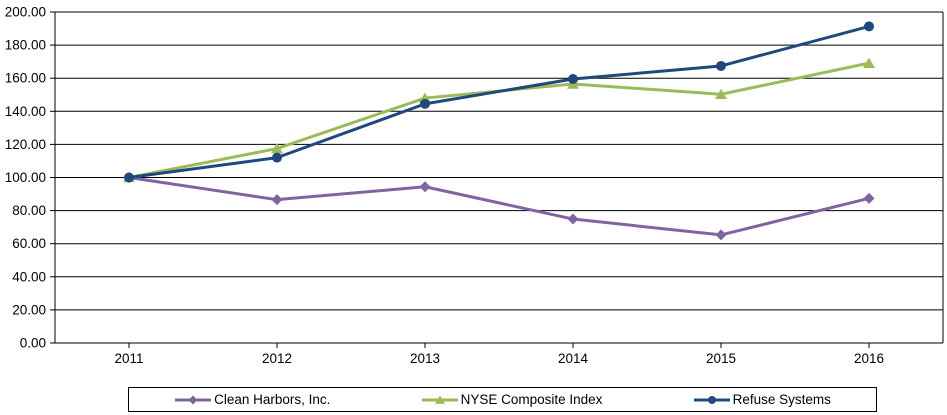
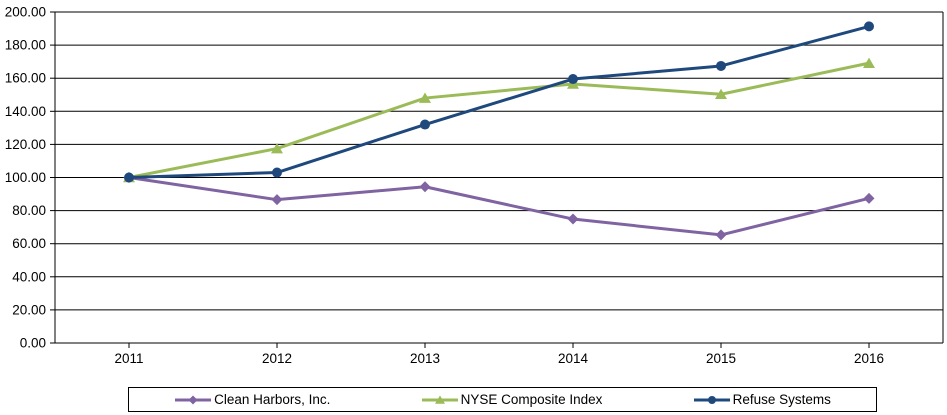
Refuse Systems/2012: 112 -> 103
Refuse Systems/2013: 144 -> 132
